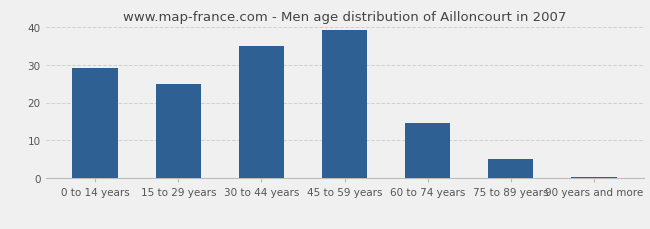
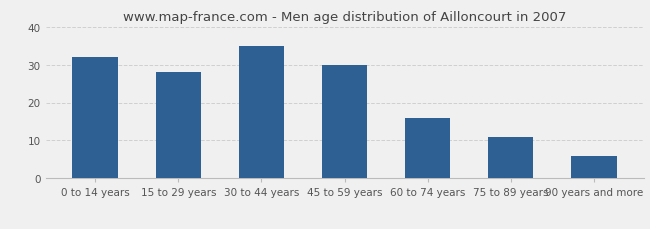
0 to 14 years: 29.0 -> 32.0
15 to 29 years: 25.0 -> 28.0
45 to 59 years: 39.0 -> 30.0
60 to 74 years: 14.5 -> 16.0
75 to 89 years: 5.0 -> 11.0
90 years and more: 0.5 -> 6.0
